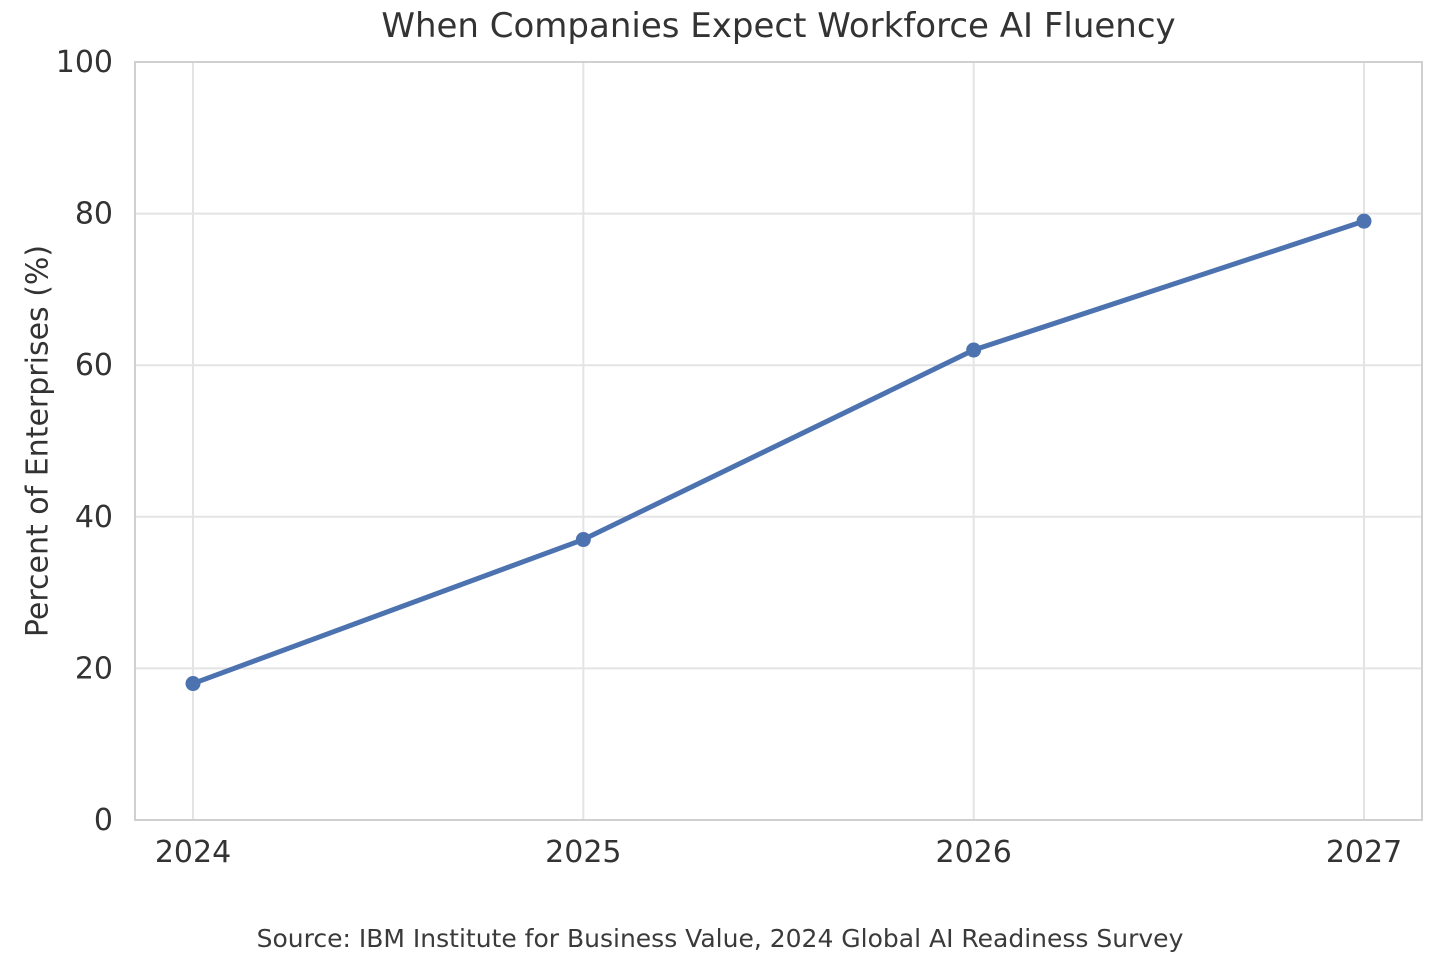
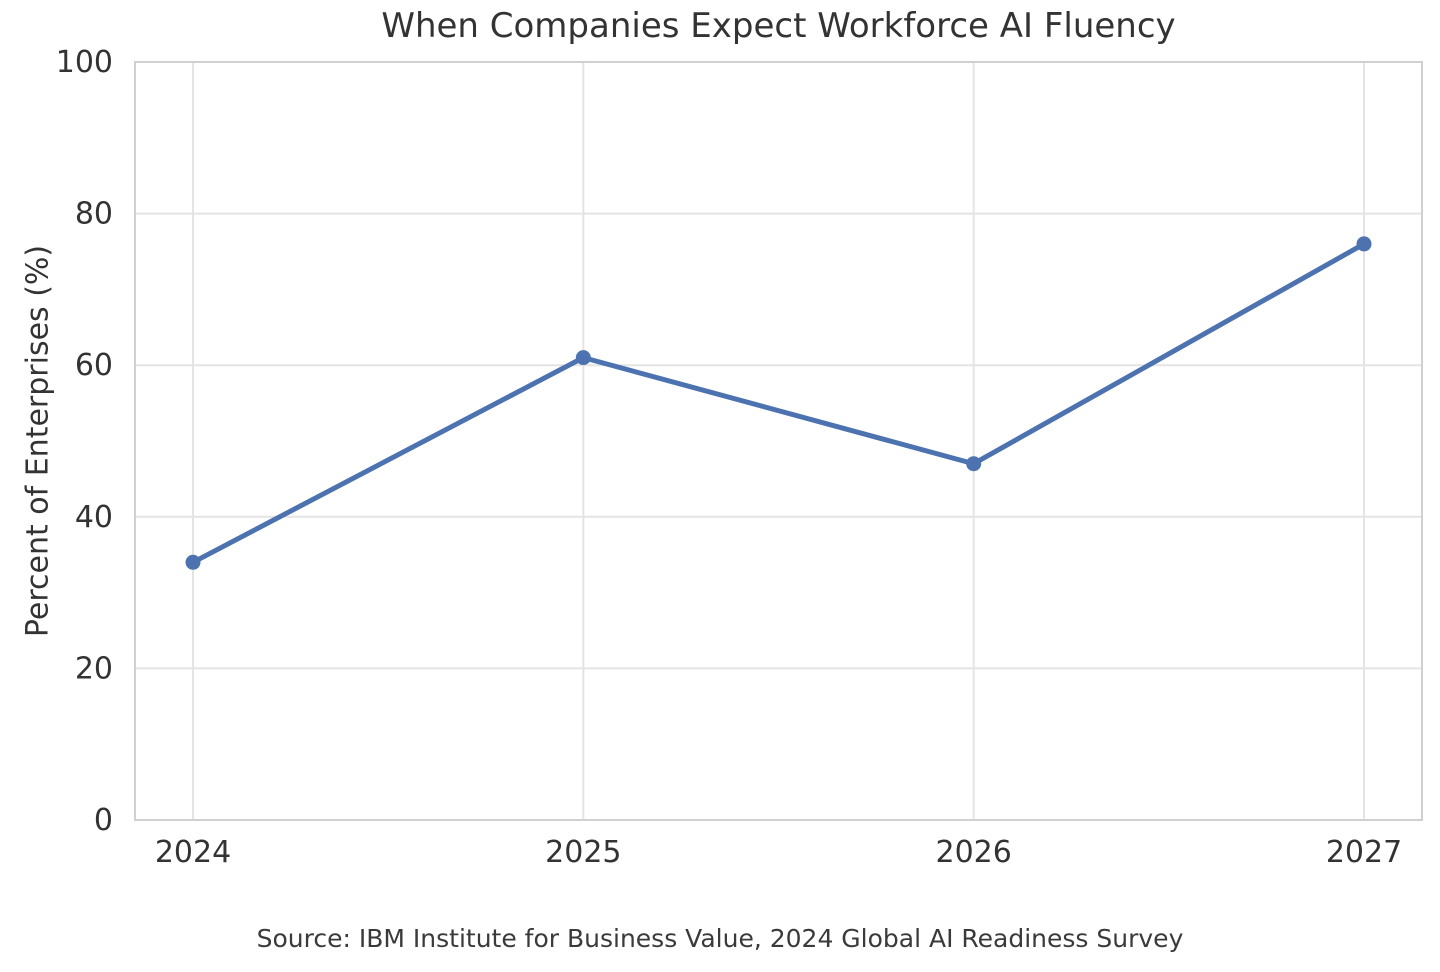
2024: 18 -> 34
2025: 37 -> 61
2026: 62 -> 47
2027: 79 -> 76
